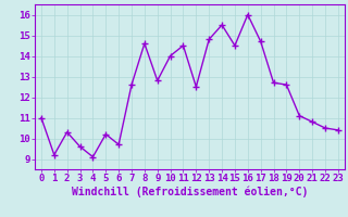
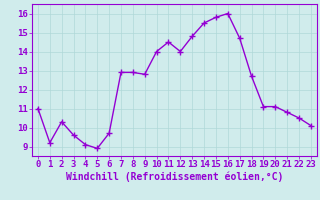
5: 10.2 -> 8.9
7: 12.6 -> 12.9
8: 14.6 -> 12.9
12: 12.5 -> 14.0
15: 14.5 -> 15.8
19: 12.6 -> 11.1
23: 10.4 -> 10.1
